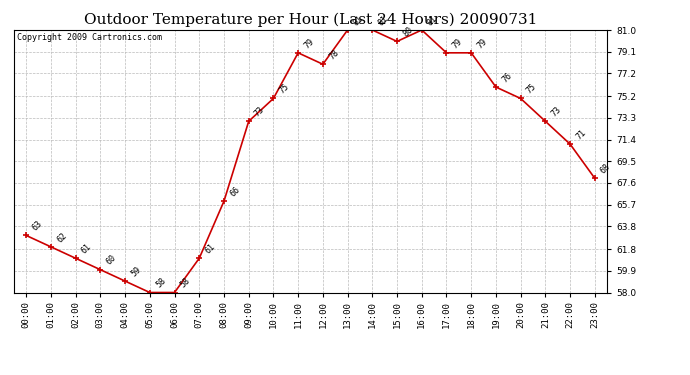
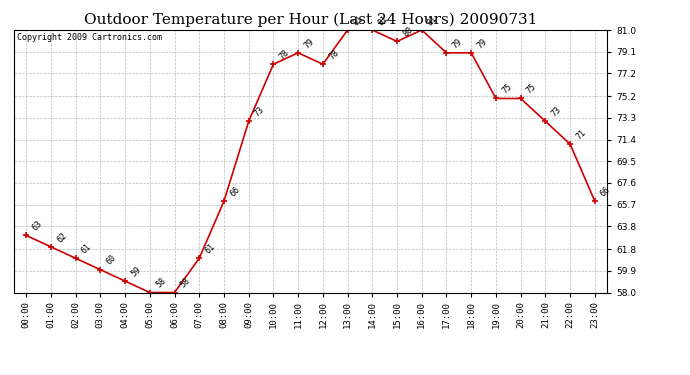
10:00: 75 -> 78
19:00: 76 -> 75
23:00: 68 -> 66
